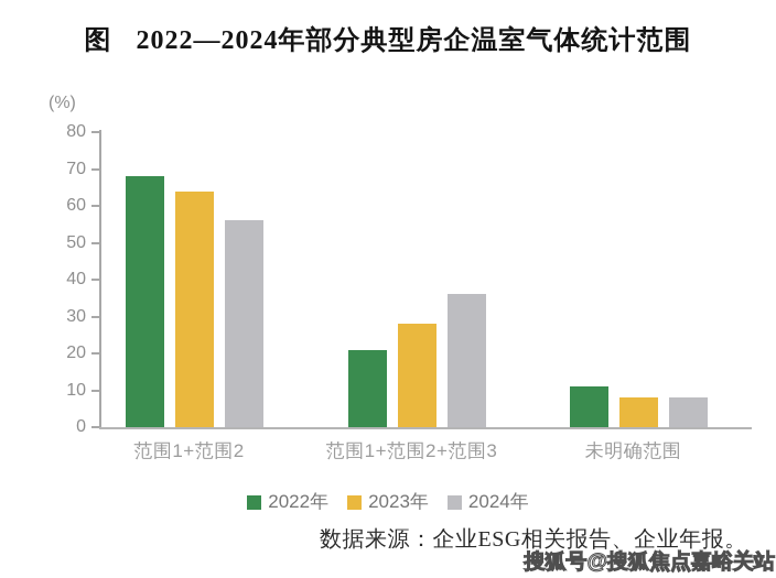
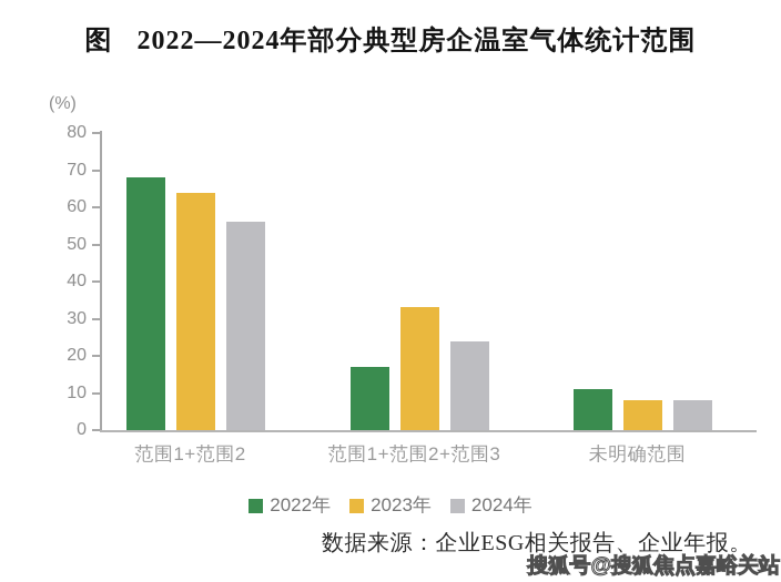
2022年/范围1+范围2+范围3: 21 -> 17
2023年/范围1+范围2+范围3: 28 -> 33
2024年/范围1+范围2+范围3: 36 -> 24
